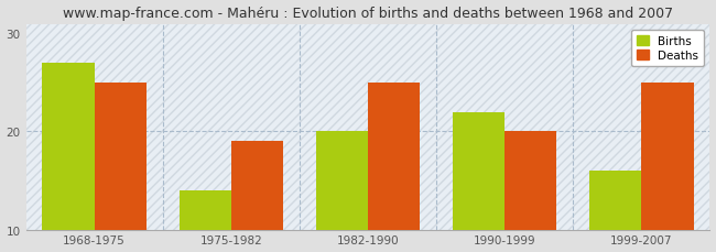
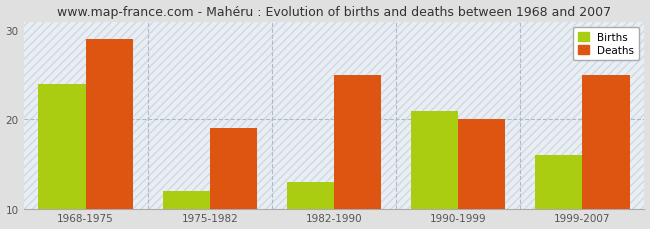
Births/1968-1975: 27 -> 24
Deaths/1968-1975: 25 -> 29
Births/1975-1982: 14 -> 12
Births/1982-1990: 20 -> 13
Births/1990-1999: 22 -> 21
